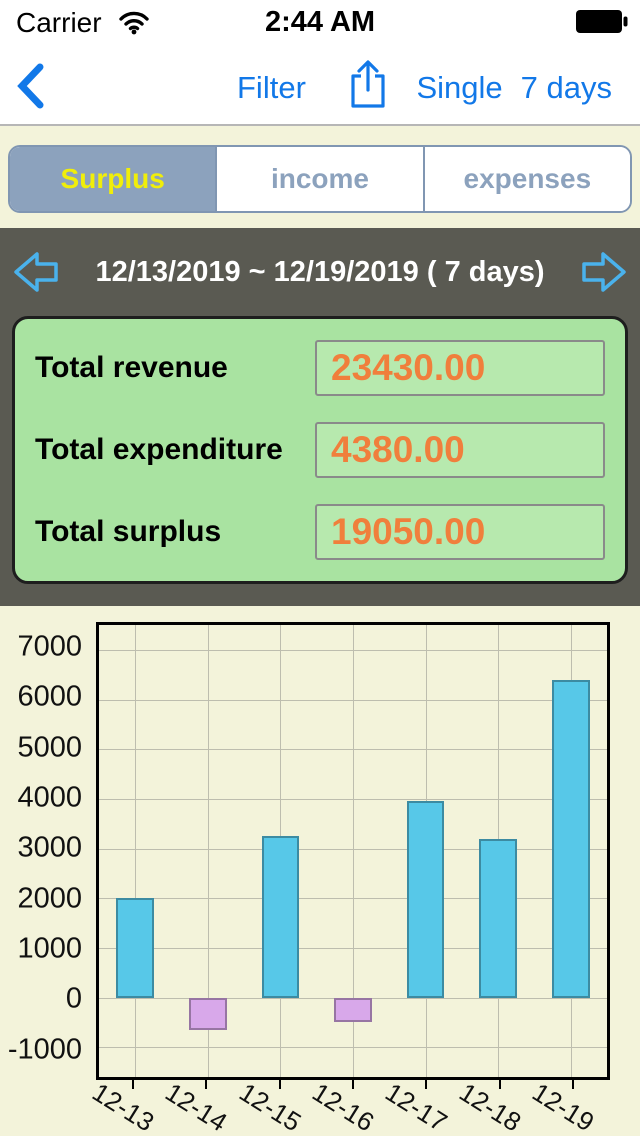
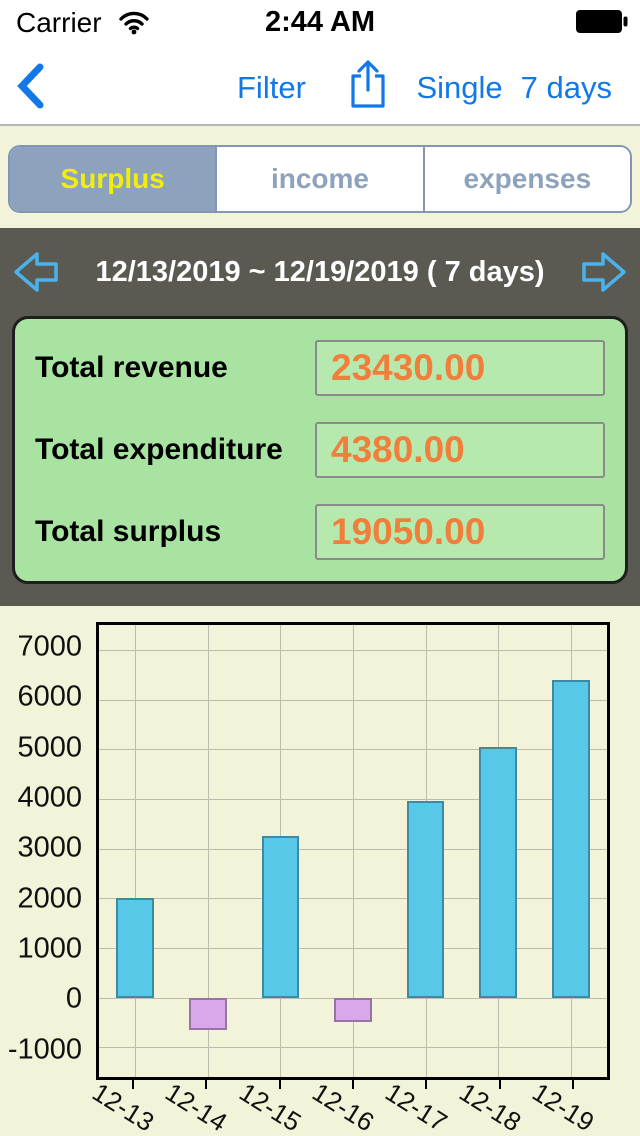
12-18: 3200 -> 5000
